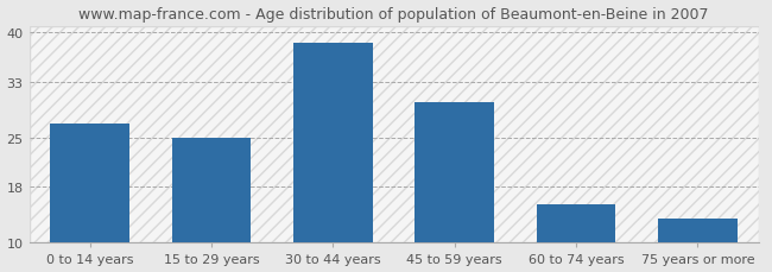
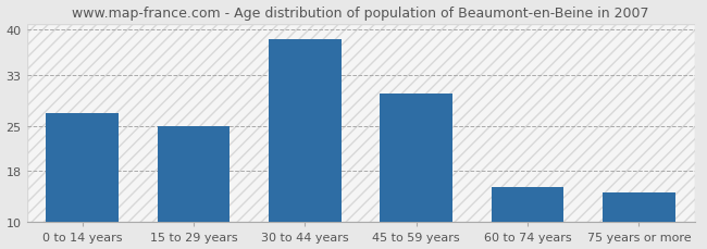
75 years or more: 13.5 -> 14.6
